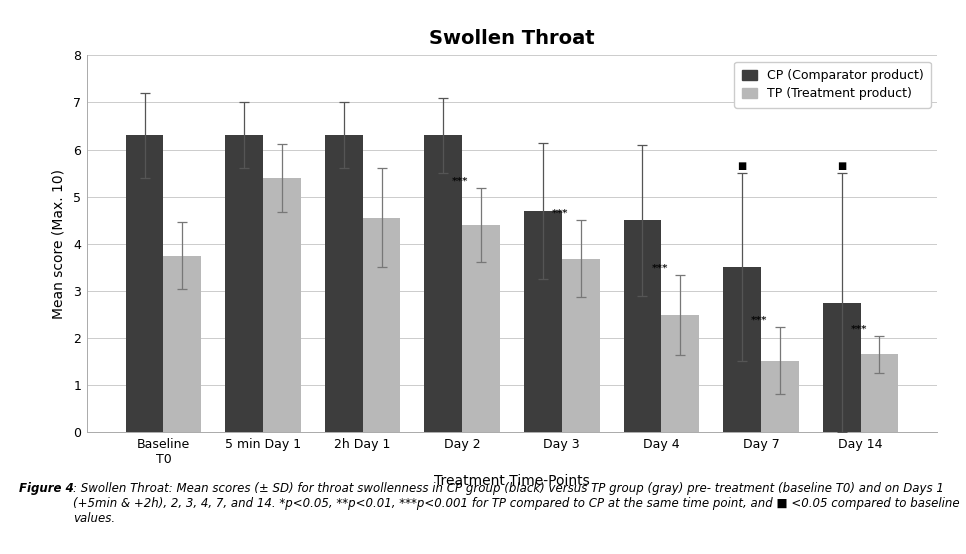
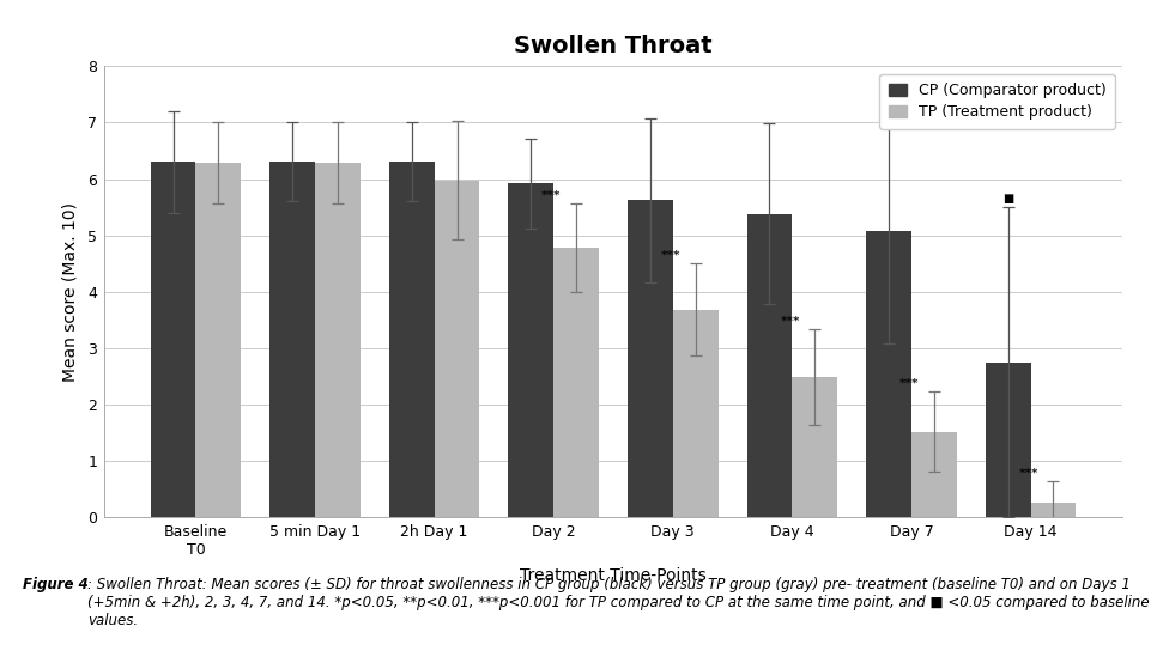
TP (Treatment product)/Baseline T0: 3.75 -> 6.28
TP (Treatment product)/5 min Day 1: 5.40 -> 6.28
TP (Treatment product)/2h Day 1: 4.55 -> 5.98
CP (Comparator product)/Day 2: 6.30 -> 5.92
TP (Treatment product)/Day 2: 4.40 -> 4.78
CP (Comparator product)/Day 3: 4.70 -> 5.62
CP (Comparator product)/Day 4: 4.50 -> 5.38
CP (Comparator product)/Day 7: 3.50 -> 5.08
TP (Treatment product)/Day 14: 1.65 -> 0.25
